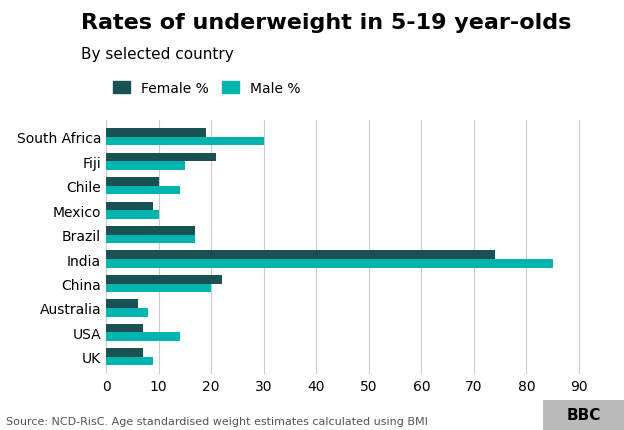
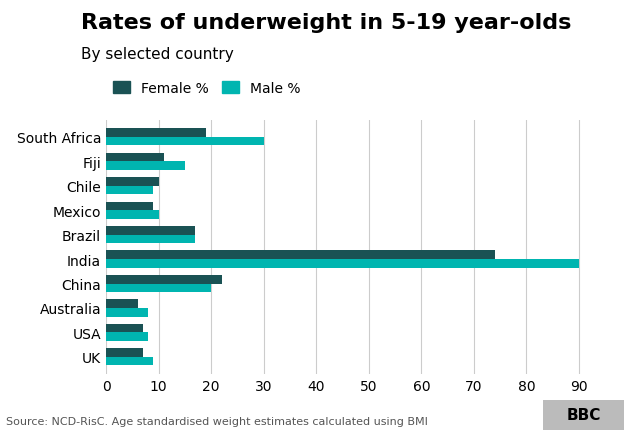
Female %/Fiji: 21 -> 11
Male %/Chile: 14 -> 9
Male %/India: 85 -> 90
Male %/USA: 14 -> 8
